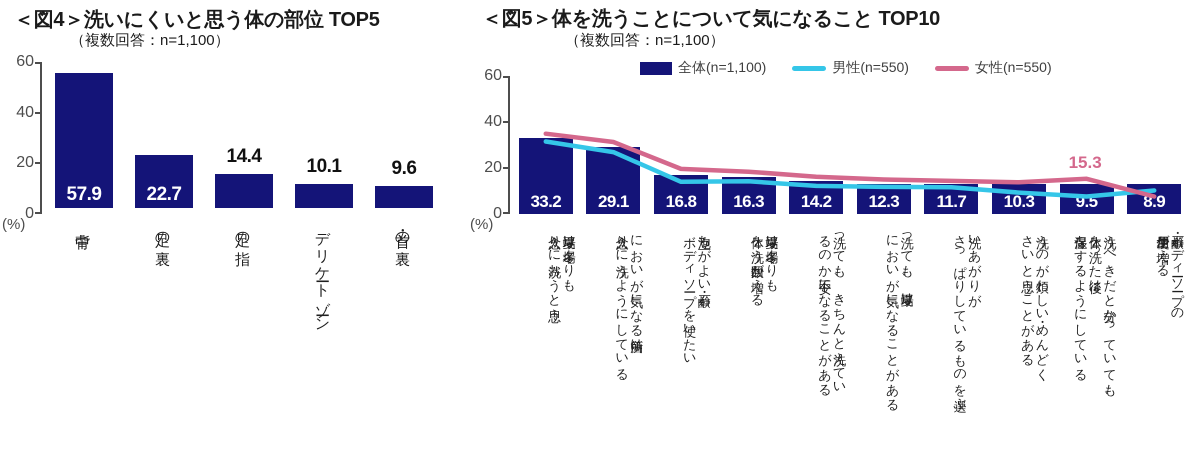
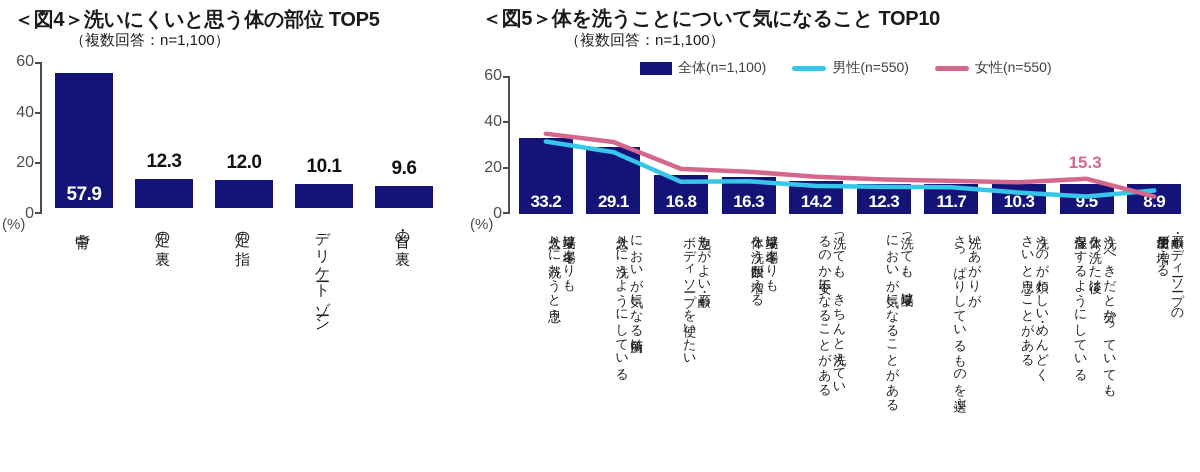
＜図4＞洗いにくいと思う体の部位 TOP5/足の裏: 22.7 -> 12.3
＜図4＞洗いにくいと思う体の部位 TOP5/足の指: 14.4 -> 12.0
